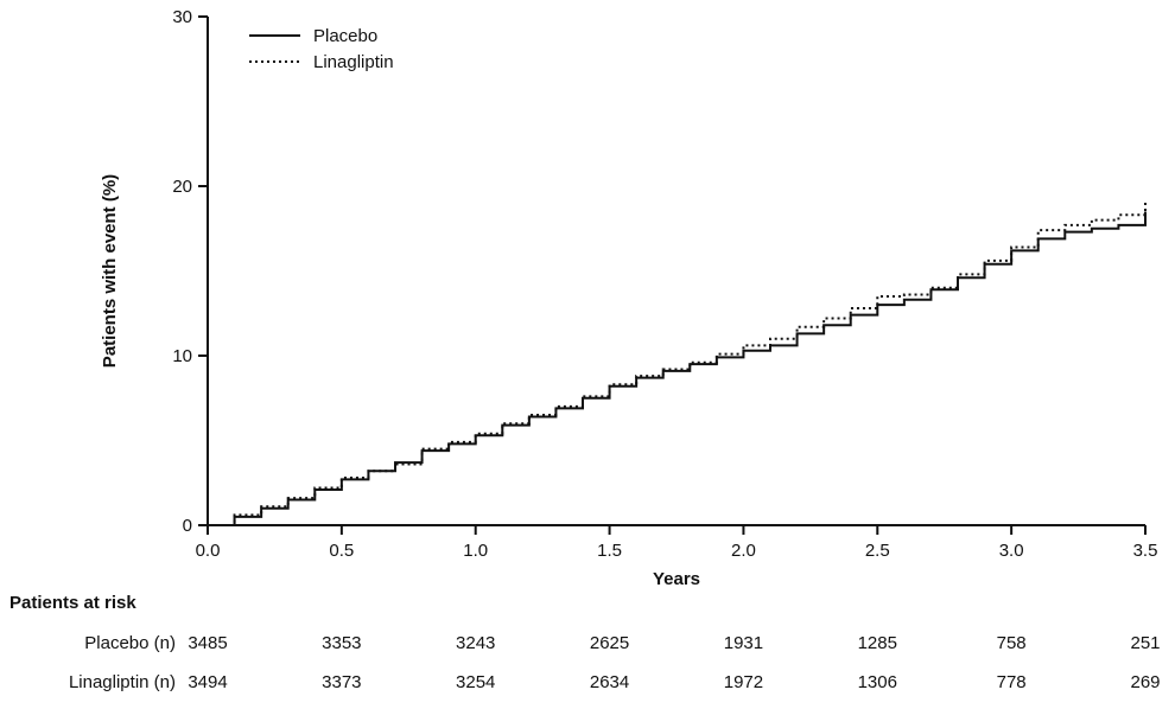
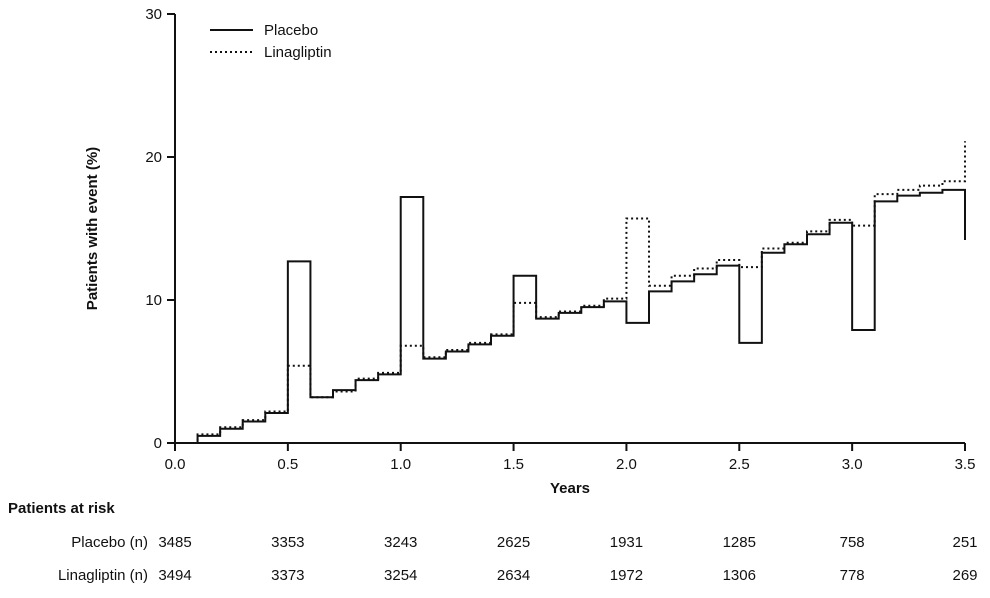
Placebo/0.5: 2.7 -> 12.7
Linagliptin/0.5: 2.8 -> 5.4
Placebo/1.0: 5.3 -> 17.2
Linagliptin/1.0: 5.4 -> 6.8
Placebo/1.5: 8.2 -> 11.7
Linagliptin/1.5: 8.3 -> 9.8
Placebo/2.0: 10.3 -> 8.4
Linagliptin/2.0: 10.6 -> 15.7
Placebo/2.5: 13.0 -> 7.0
Linagliptin/2.5: 13.5 -> 12.3
Placebo/3.0: 16.2 -> 7.9
Linagliptin/3.0: 16.4 -> 15.2
Placebo/3.5: 18.5 -> 14.2
Linagliptin/3.5: 19.2 -> 21.1
